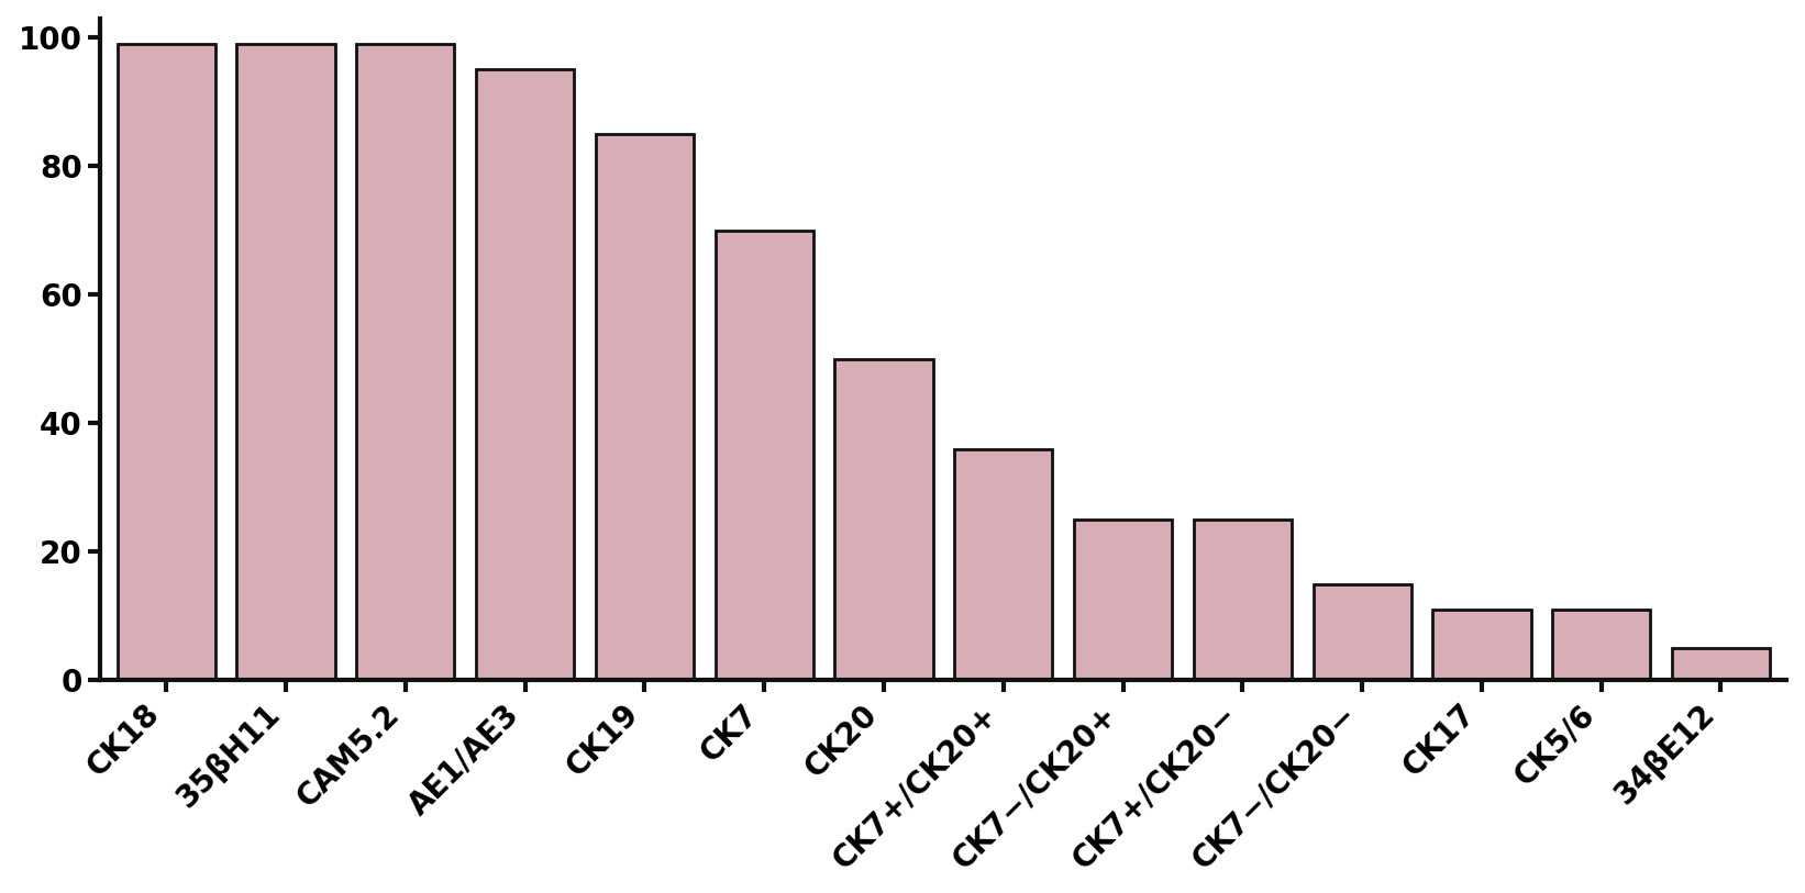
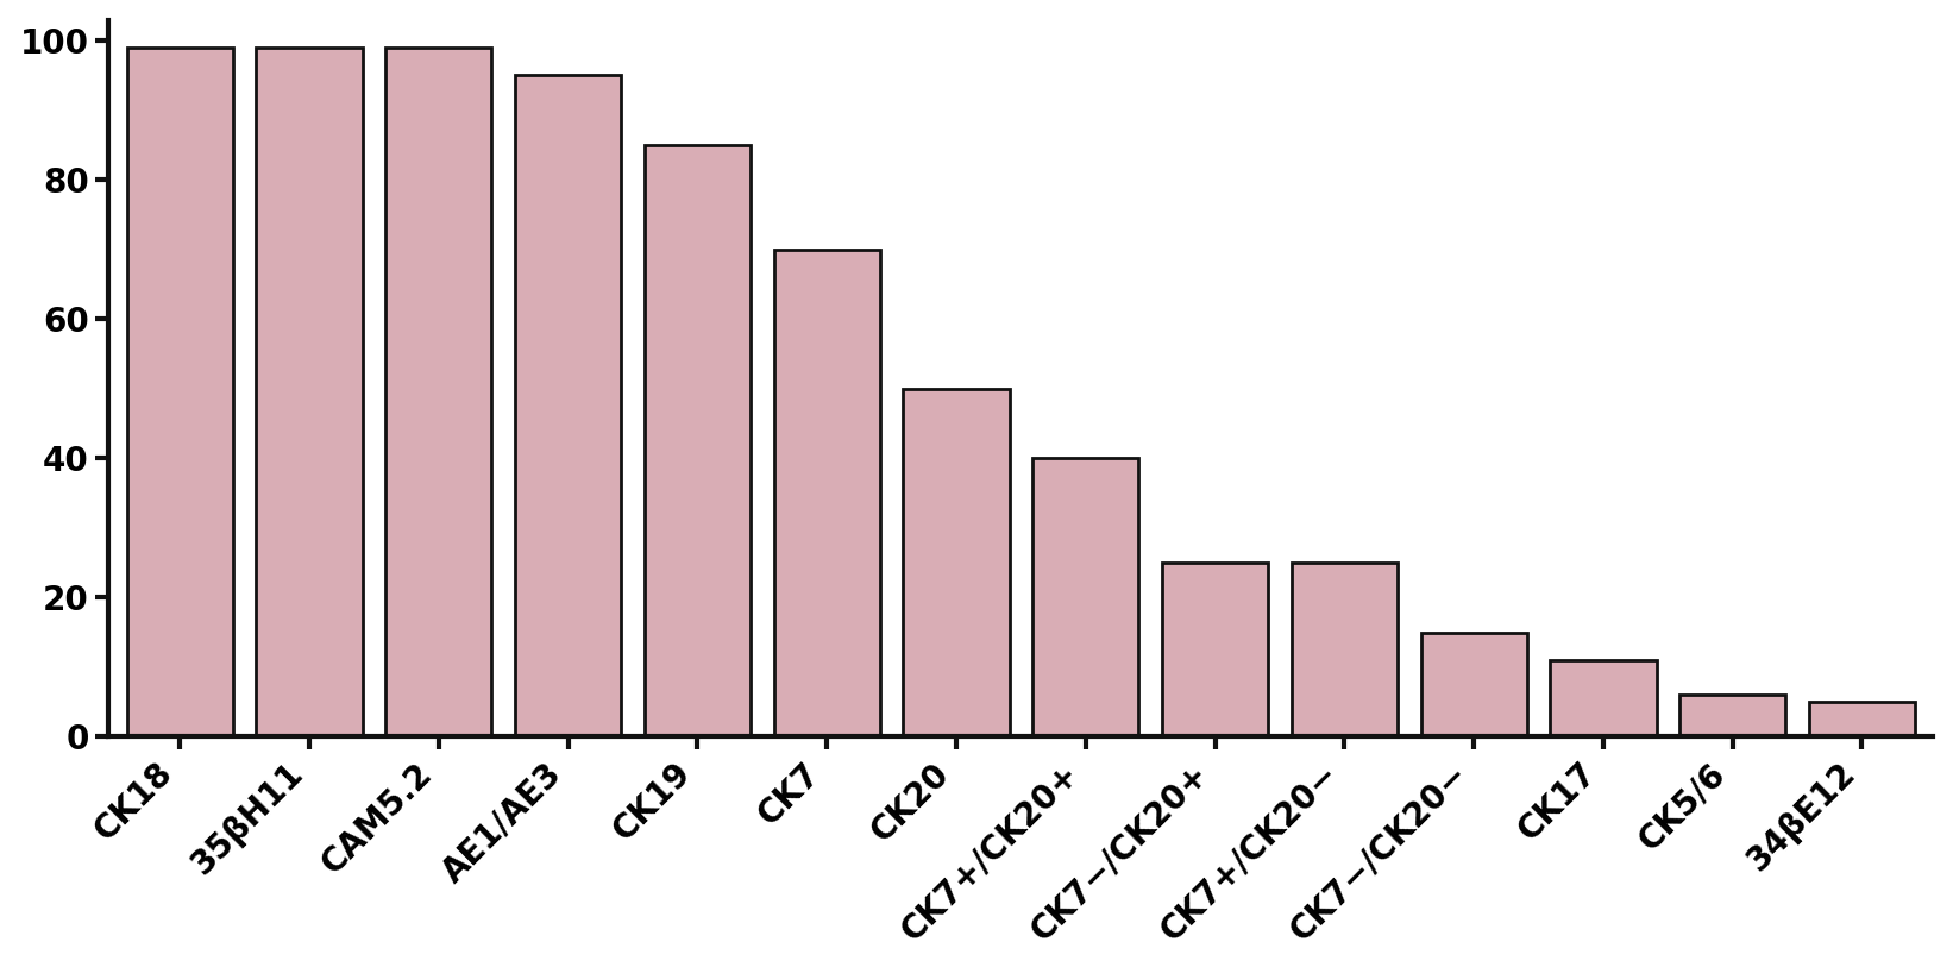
CK7+/CK20+: 36 -> 40
CK5/6: 11 -> 6
